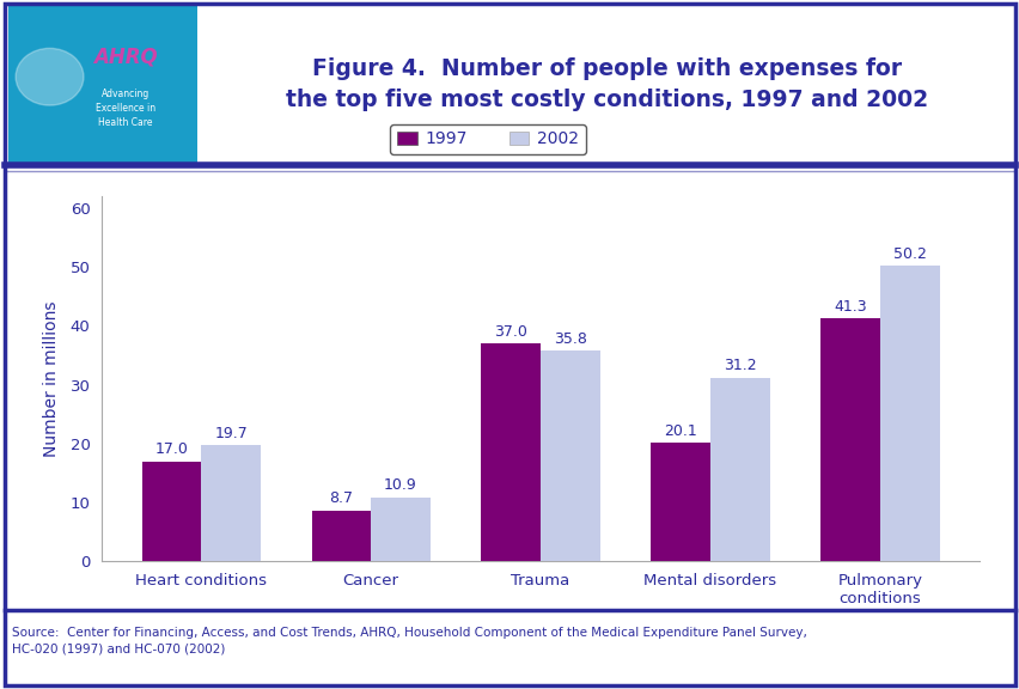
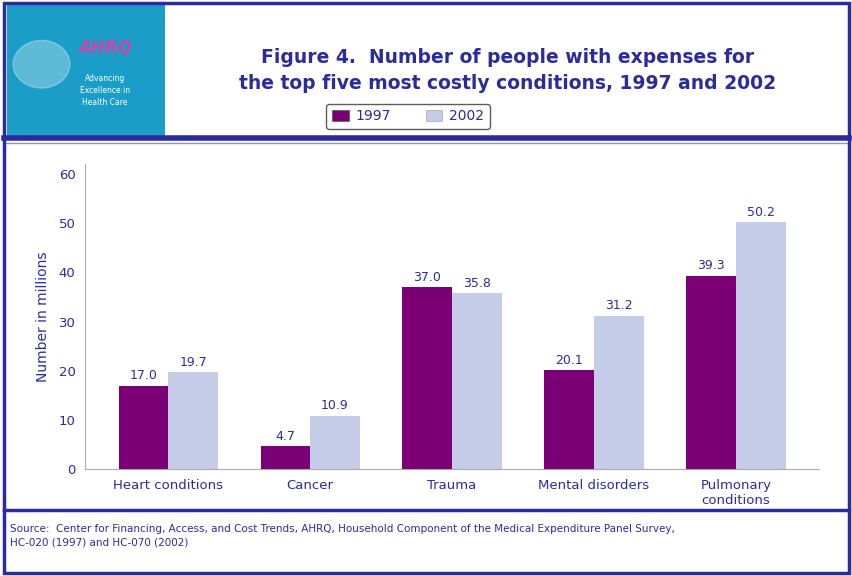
1997/Cancer: 8.7 -> 4.7
1997/Pulmonary conditions: 41.3 -> 39.3
